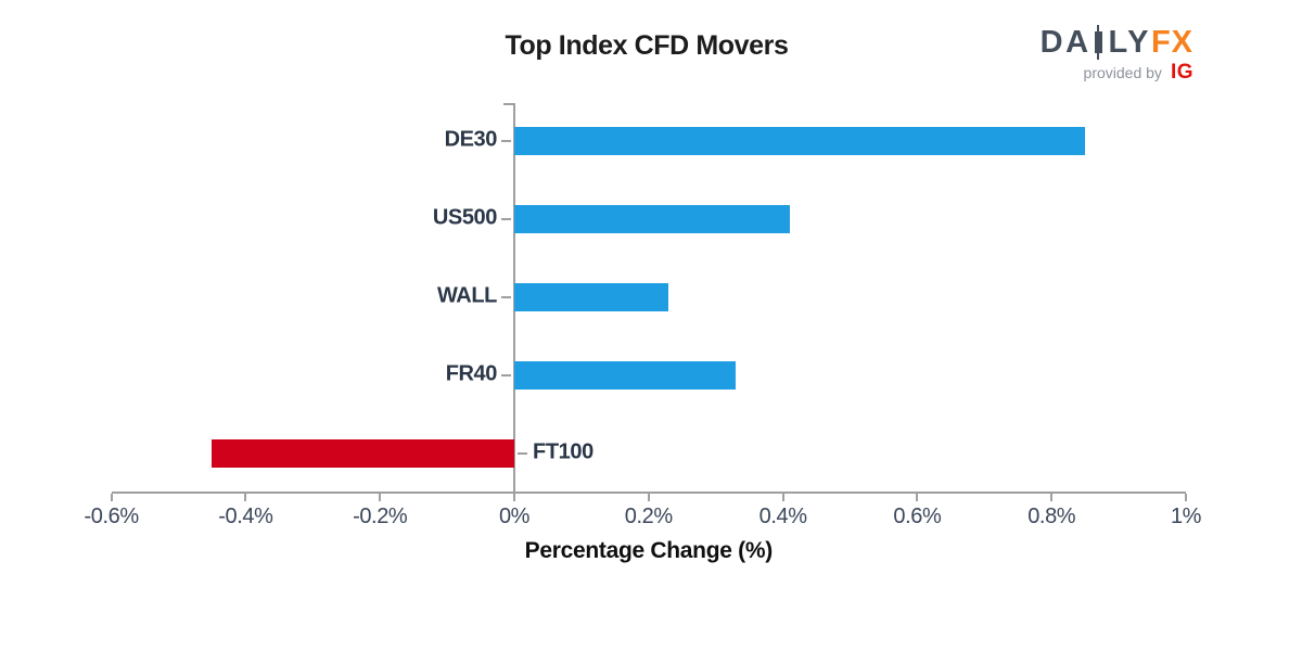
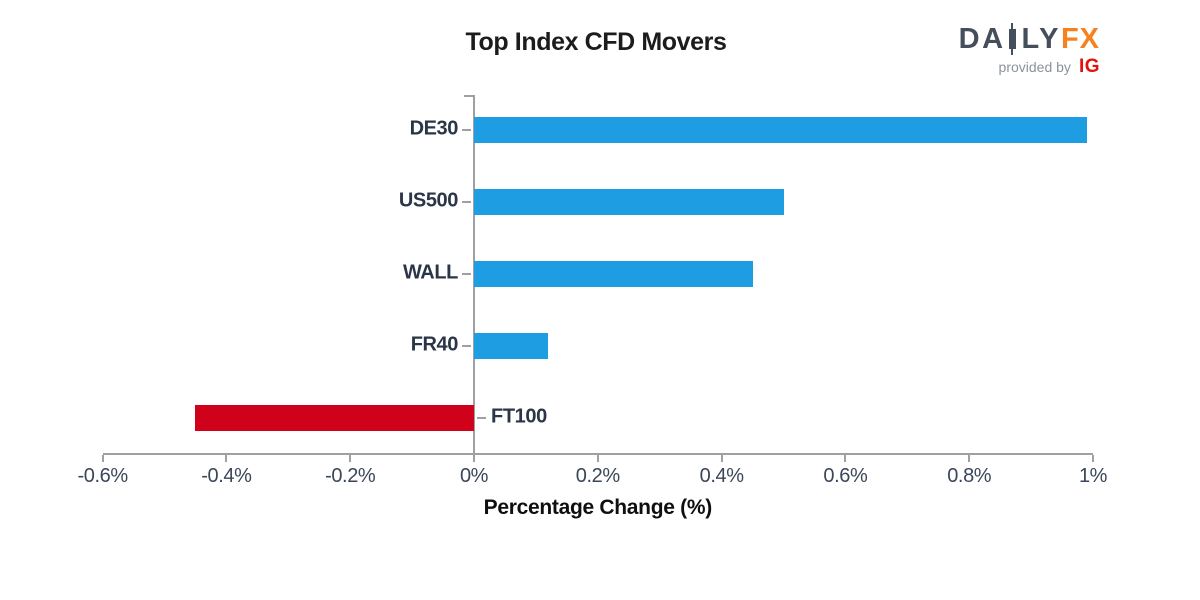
DE30: 0.85% -> 0.99%
US500: 0.41% -> 0.50%
WALL: 0.23% -> 0.45%
FR40: 0.33% -> 0.12%
